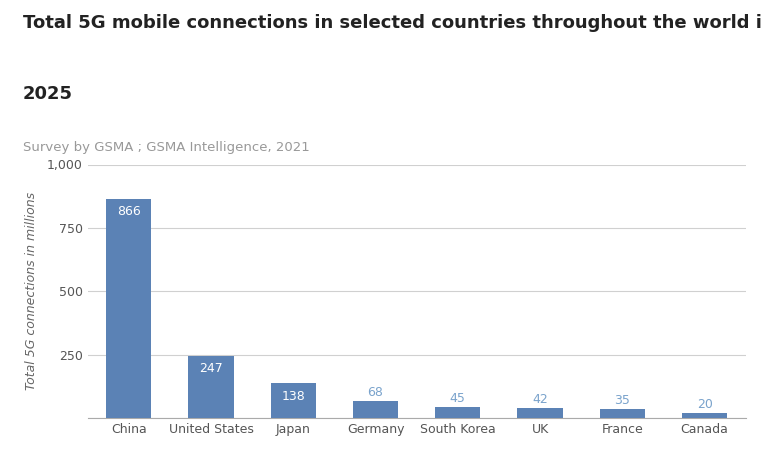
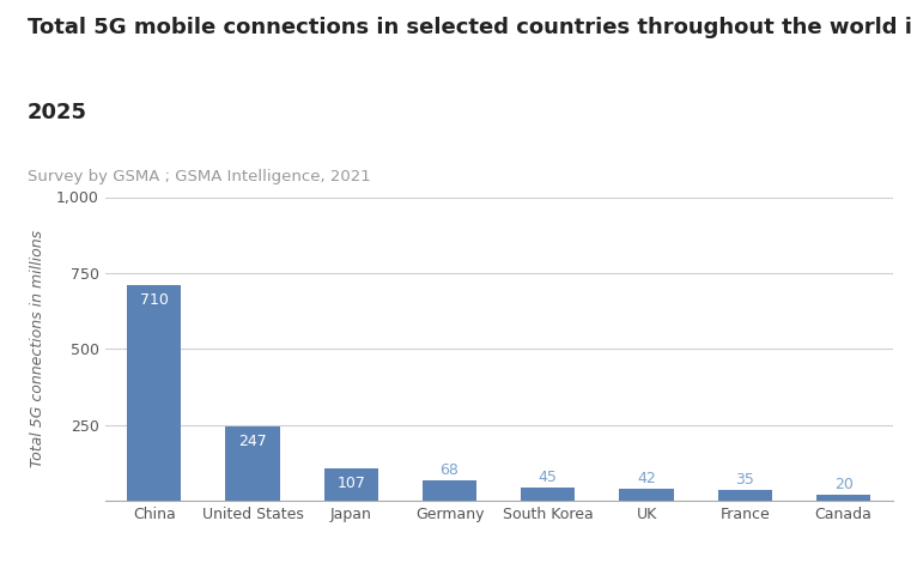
China: 866 -> 710
Japan: 138 -> 107
